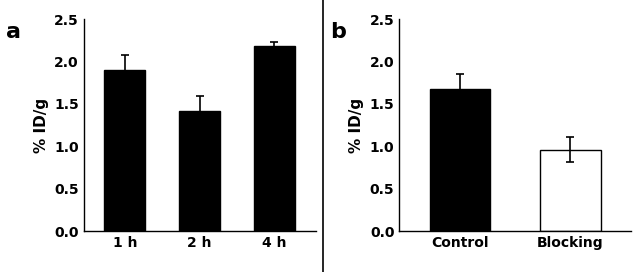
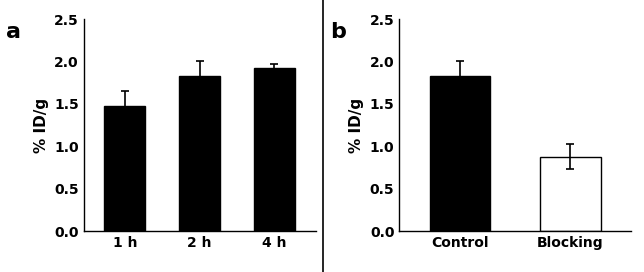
1 h: 1.90 -> 1.47
2 h: 1.42 -> 1.83
4 h: 2.18 -> 1.92
Control: 1.68 -> 1.83
Blocking: 0.96 -> 0.88
